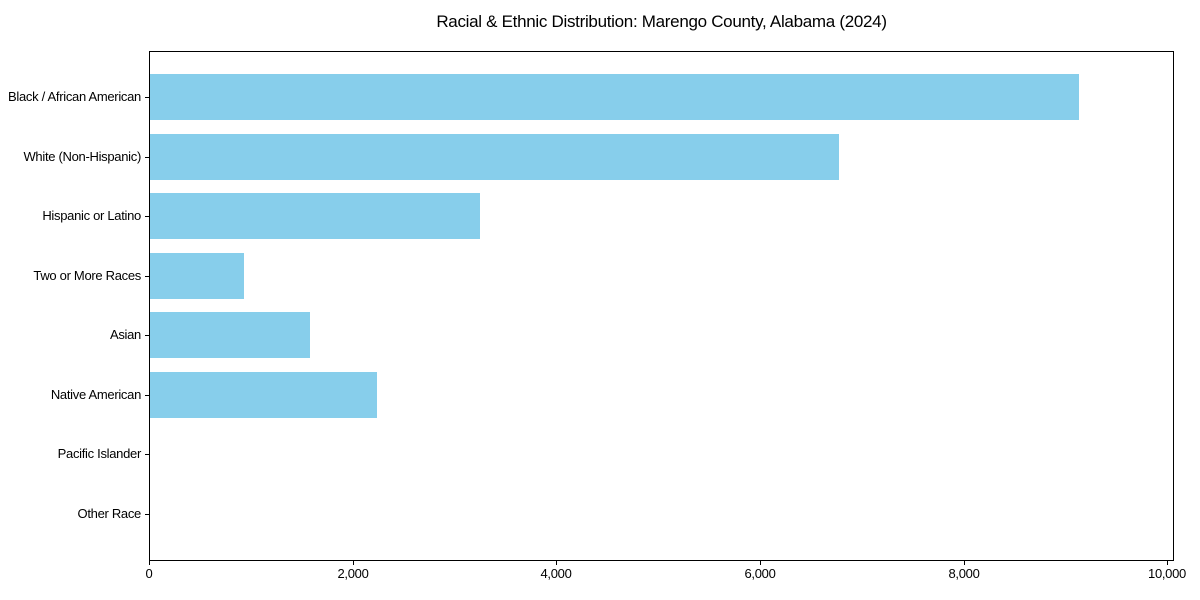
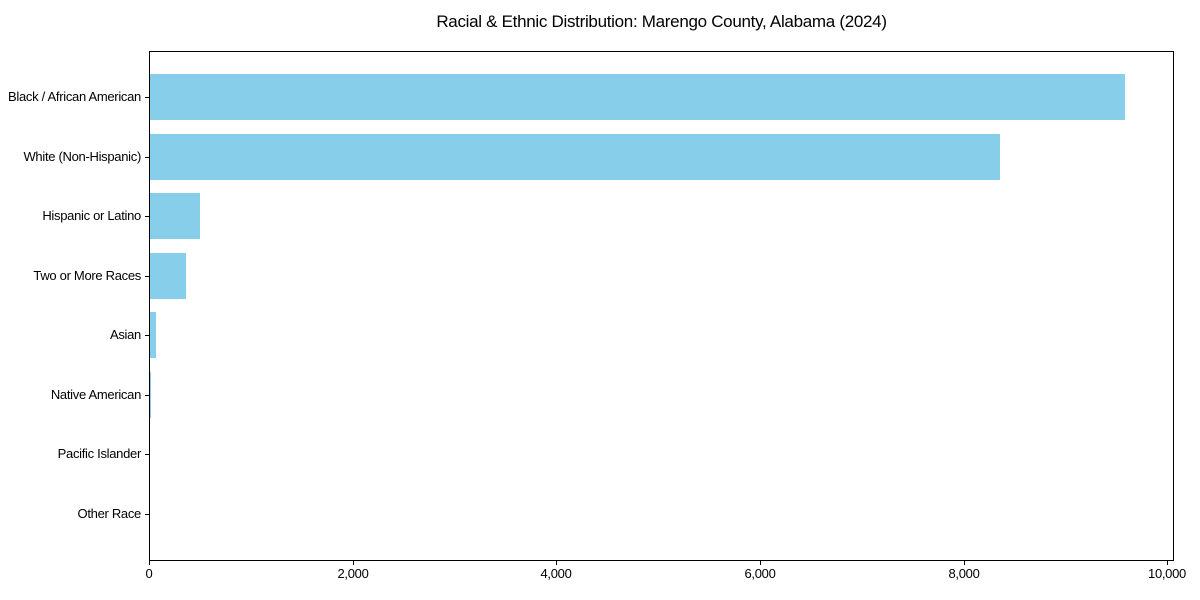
Black / African American: 9120 -> 9570
White (Non-Hispanic): 6770 -> 8340
Hispanic or Latino: 3240 -> 500
Two or More Races: 920 -> 350
Asian: 1570 -> 60
Native American: 2230 -> 10
